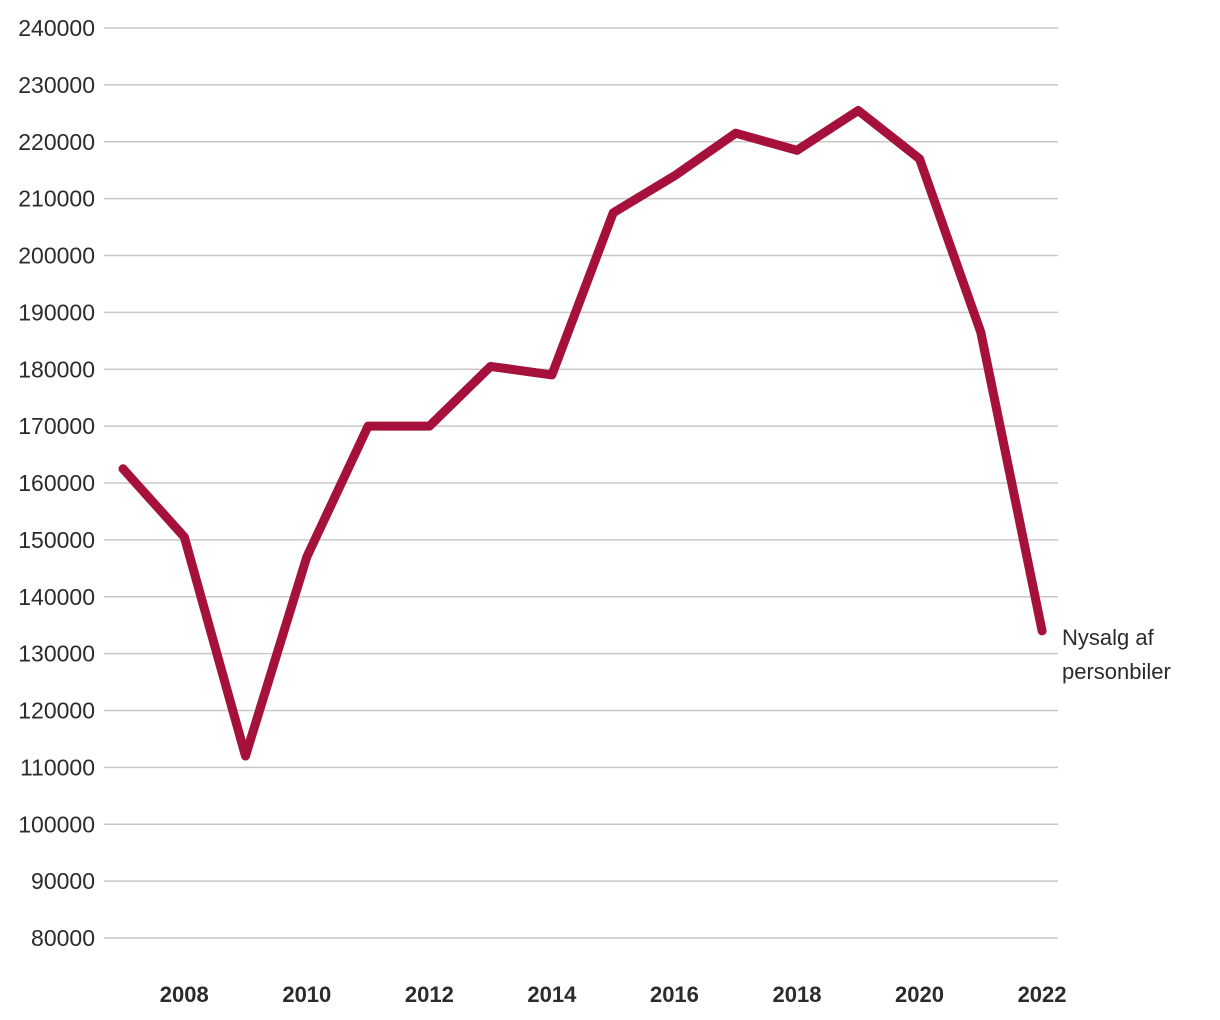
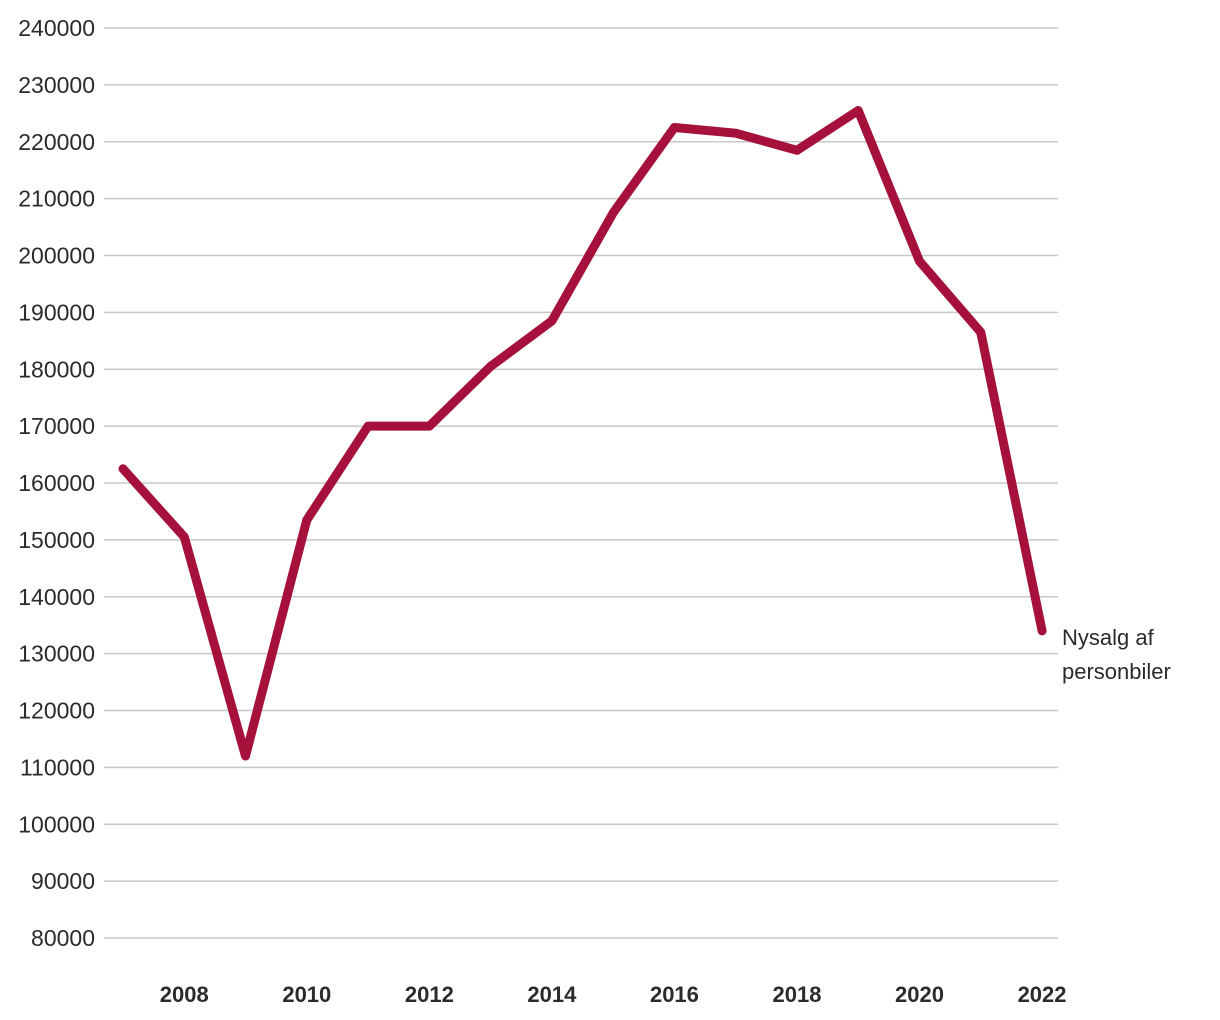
2010: 147000 -> 154000
2014: 179000 -> 188000
2016: 214000 -> 222000
2020: 217000 -> 199000
